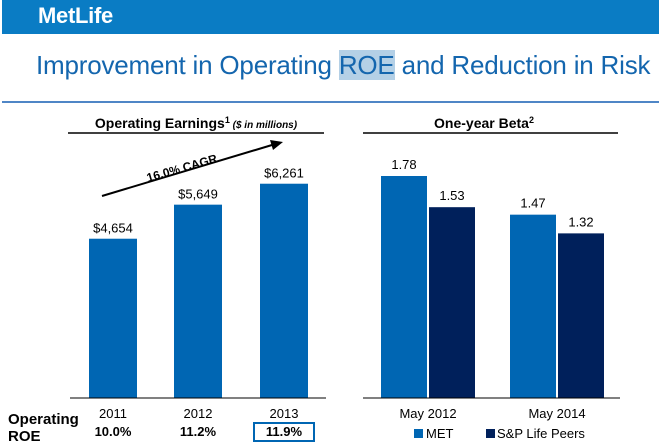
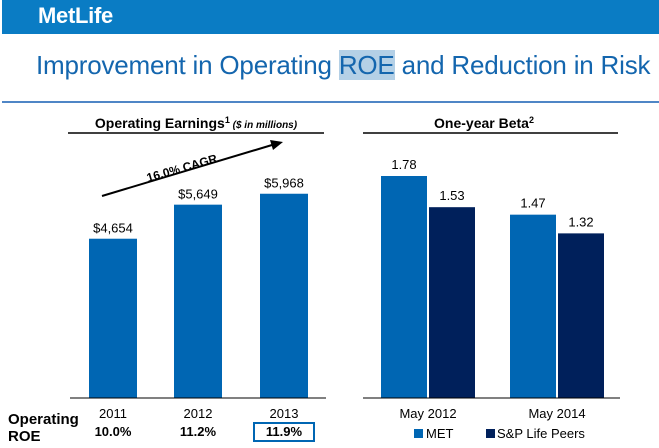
Operating Earnings/2013: $6,261 -> $5,968
